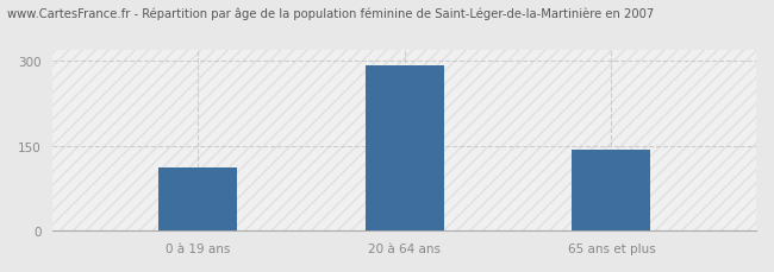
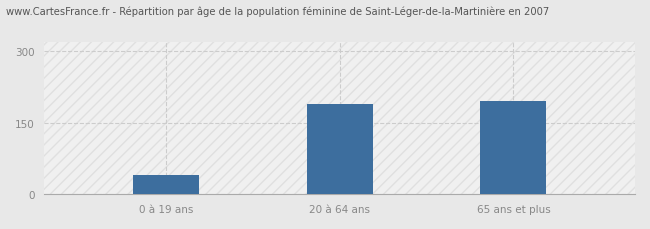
0 à 19 ans: 112 -> 40
20 à 64 ans: 292 -> 190
65 ans et plus: 143 -> 195
